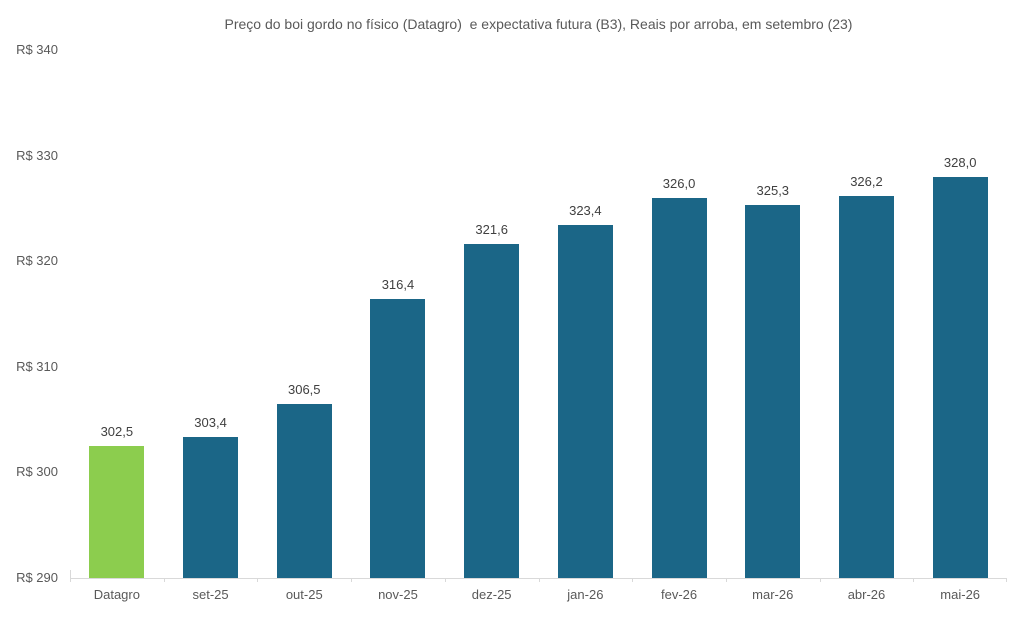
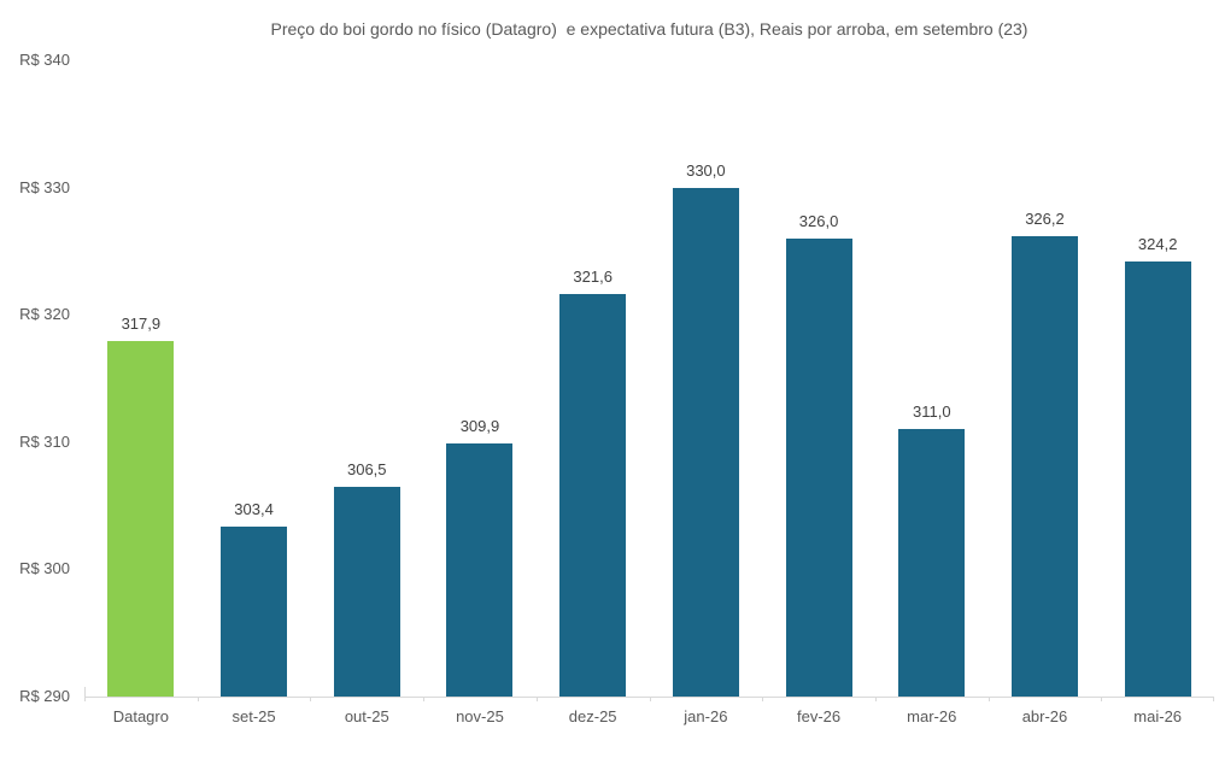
Datagro: 302,5 -> 317,9
nov-25: 316,4 -> 309,9
jan-26: 323,4 -> 330,0
mar-26: 325,3 -> 311,0
mai-26: 328,0 -> 324,2
